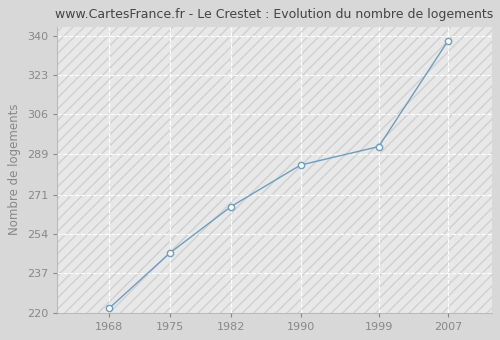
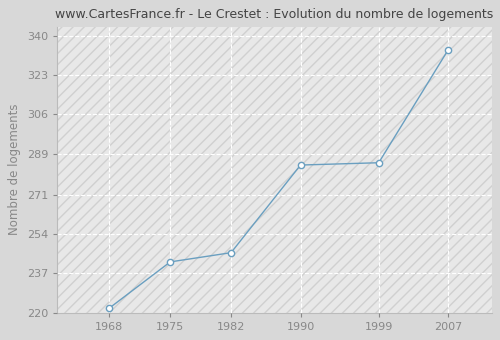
1975: 246 -> 242
1982: 266 -> 246
1999: 292 -> 285
2007: 338 -> 334
